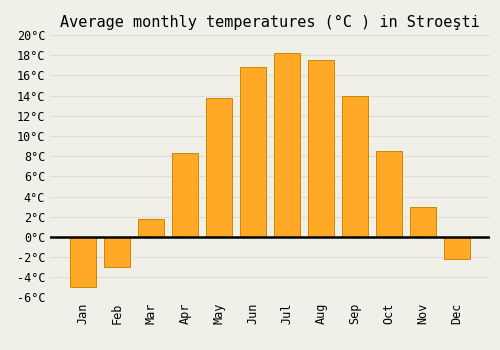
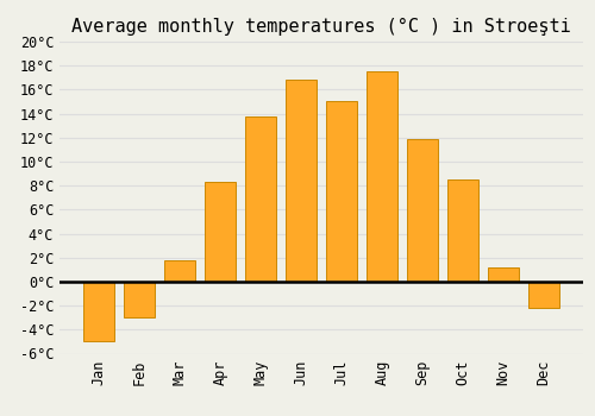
Jul: 18.2°C -> 15.0°C
Sep: 14.0°C -> 11.9°C
Nov: 3.0°C -> 1.2°C
